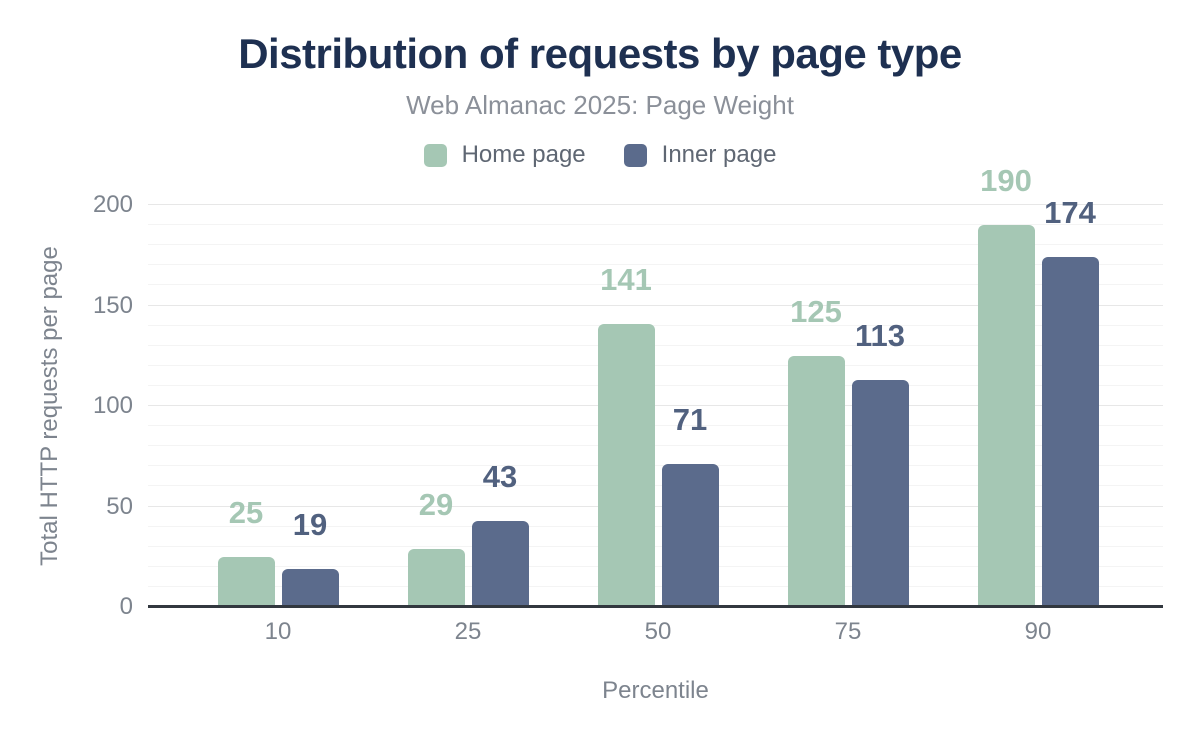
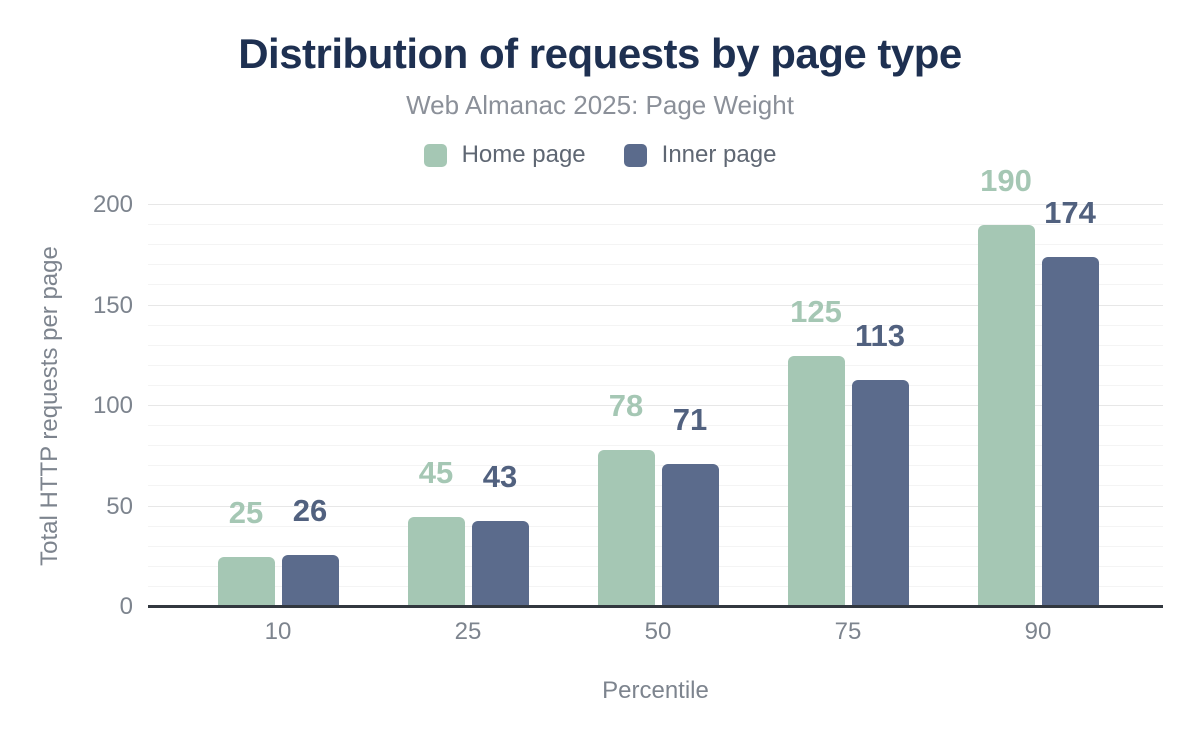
Inner page/10: 19 -> 26
Home page/25: 29 -> 45
Home page/50: 141 -> 78
